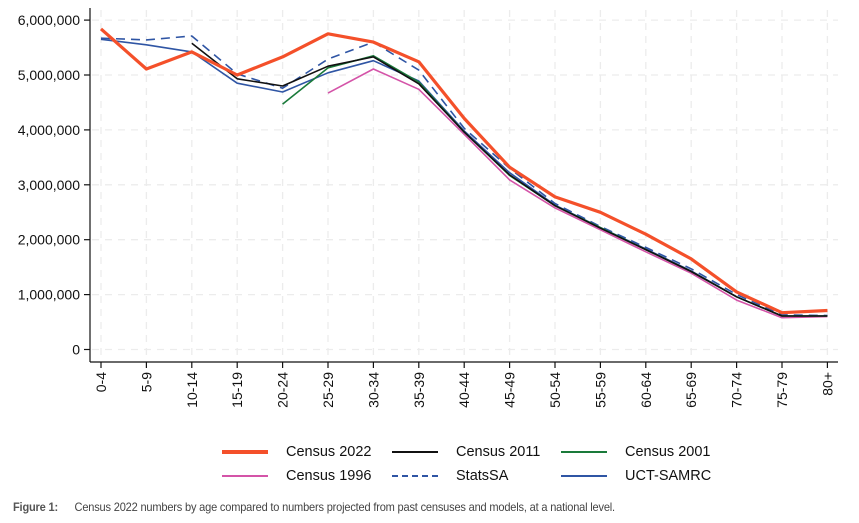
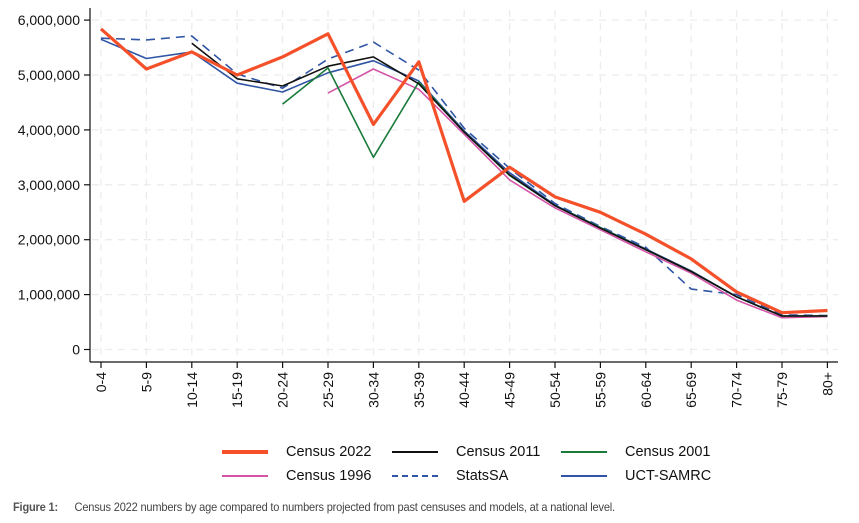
UCT-SAMRC/5-9: 5600000 -> 5300000
Census 2022/30-34: 5600000 -> 4100000
Census 2001/30-34: 5400000 -> 3500000
Census 2022/40-44: 4200000 -> 2700000
StatsSA/65-69: 1500000 -> 1100000
